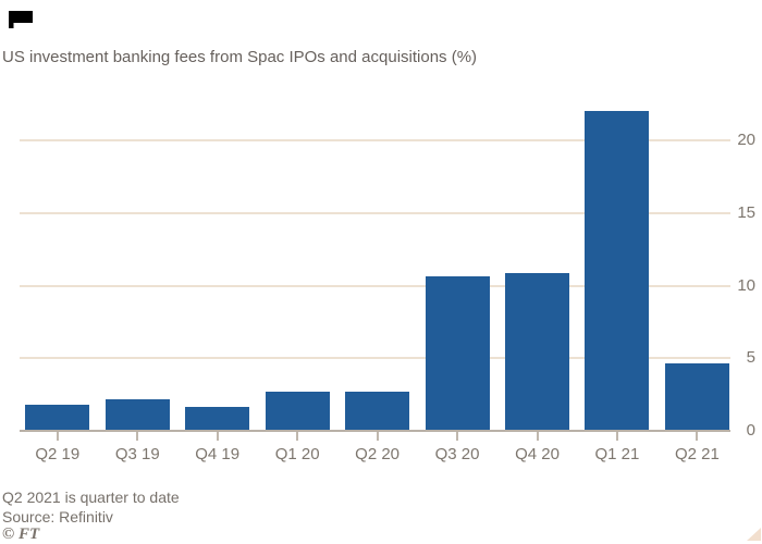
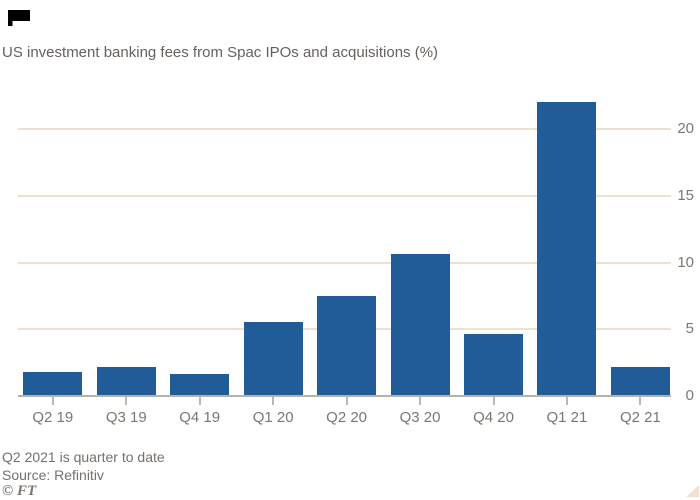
Q1 20: 2.6 -> 5.5
Q2 20: 2.6 -> 7.4
Q4 20: 10.8 -> 4.6
Q2 21: 4.6 -> 2.1
